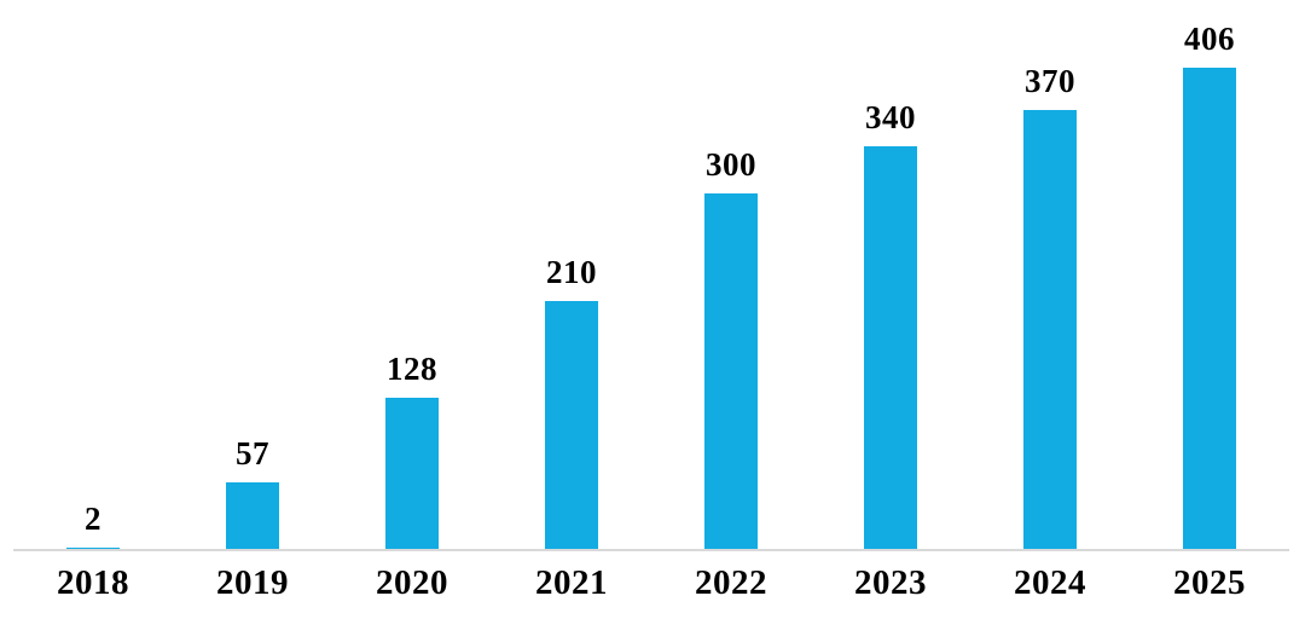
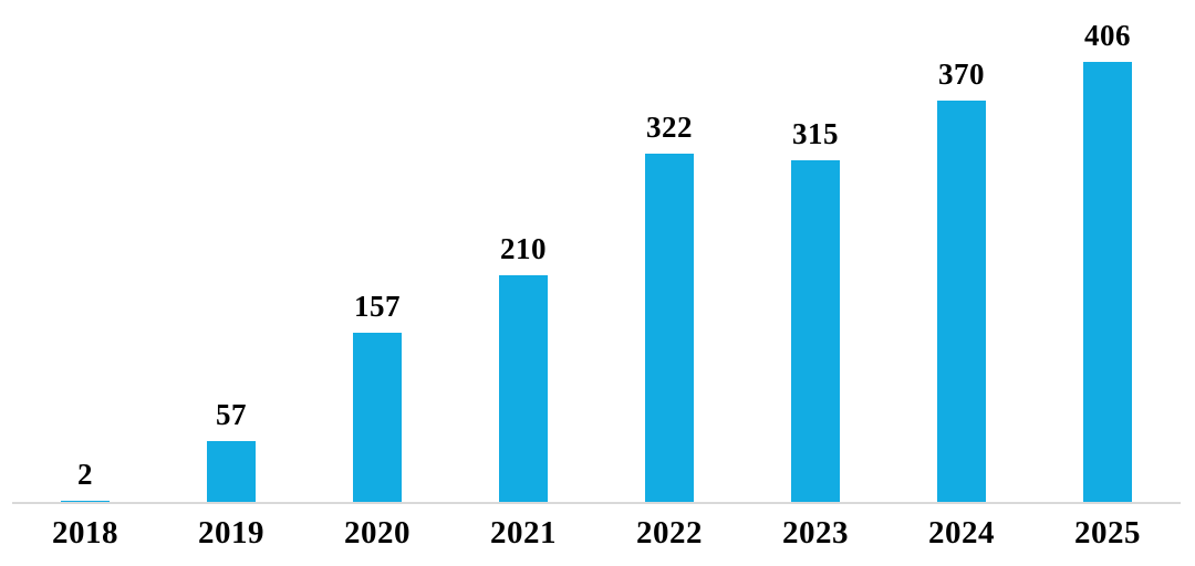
2020: 128 -> 157
2022: 300 -> 322
2023: 340 -> 315
